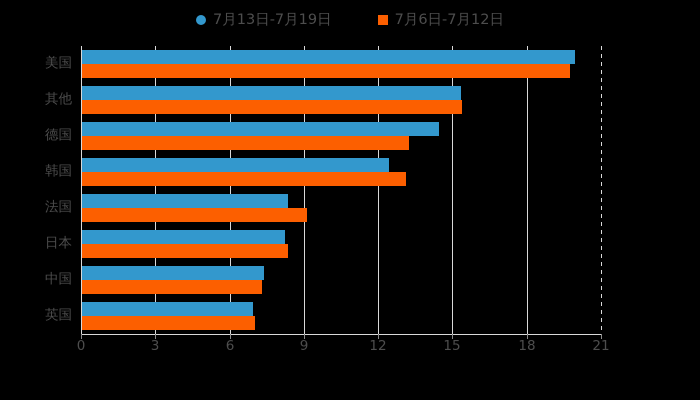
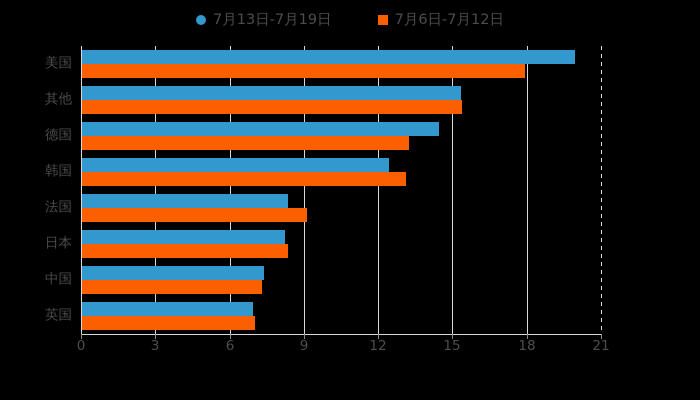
7月6日-7月12日/美国: 19.7 -> 17.9
